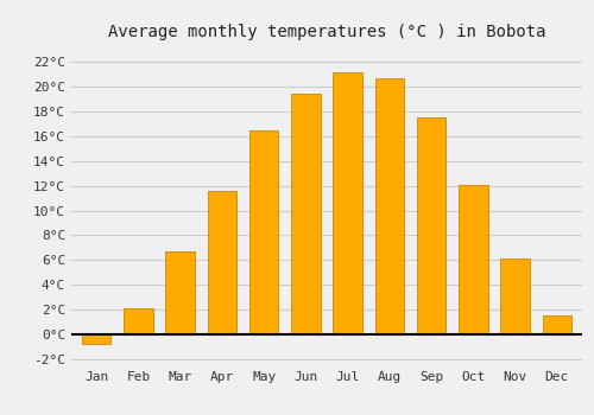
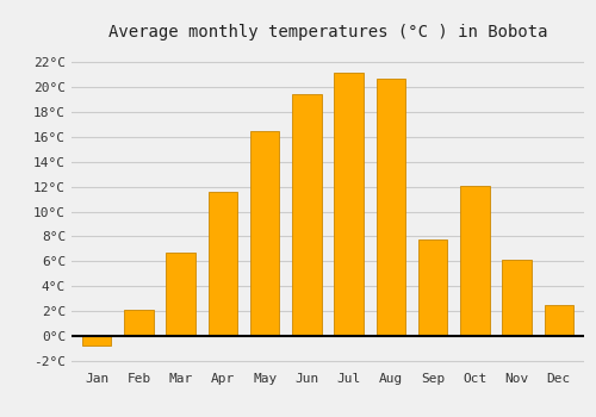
Sep: 17.5°C -> 7.8°C
Dec: 1.5°C -> 2.5°C
